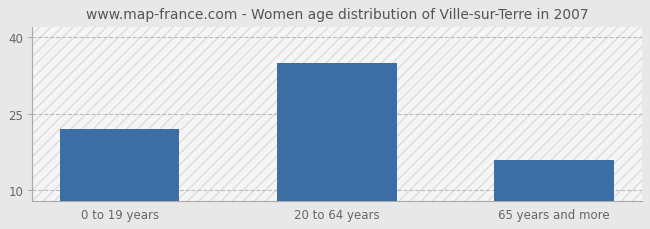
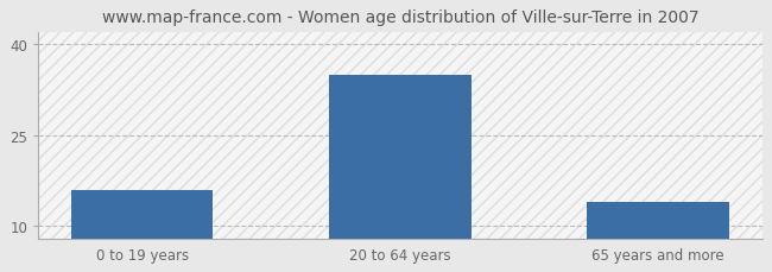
0 to 19 years: 22 -> 16
65 years and more: 16 -> 14
